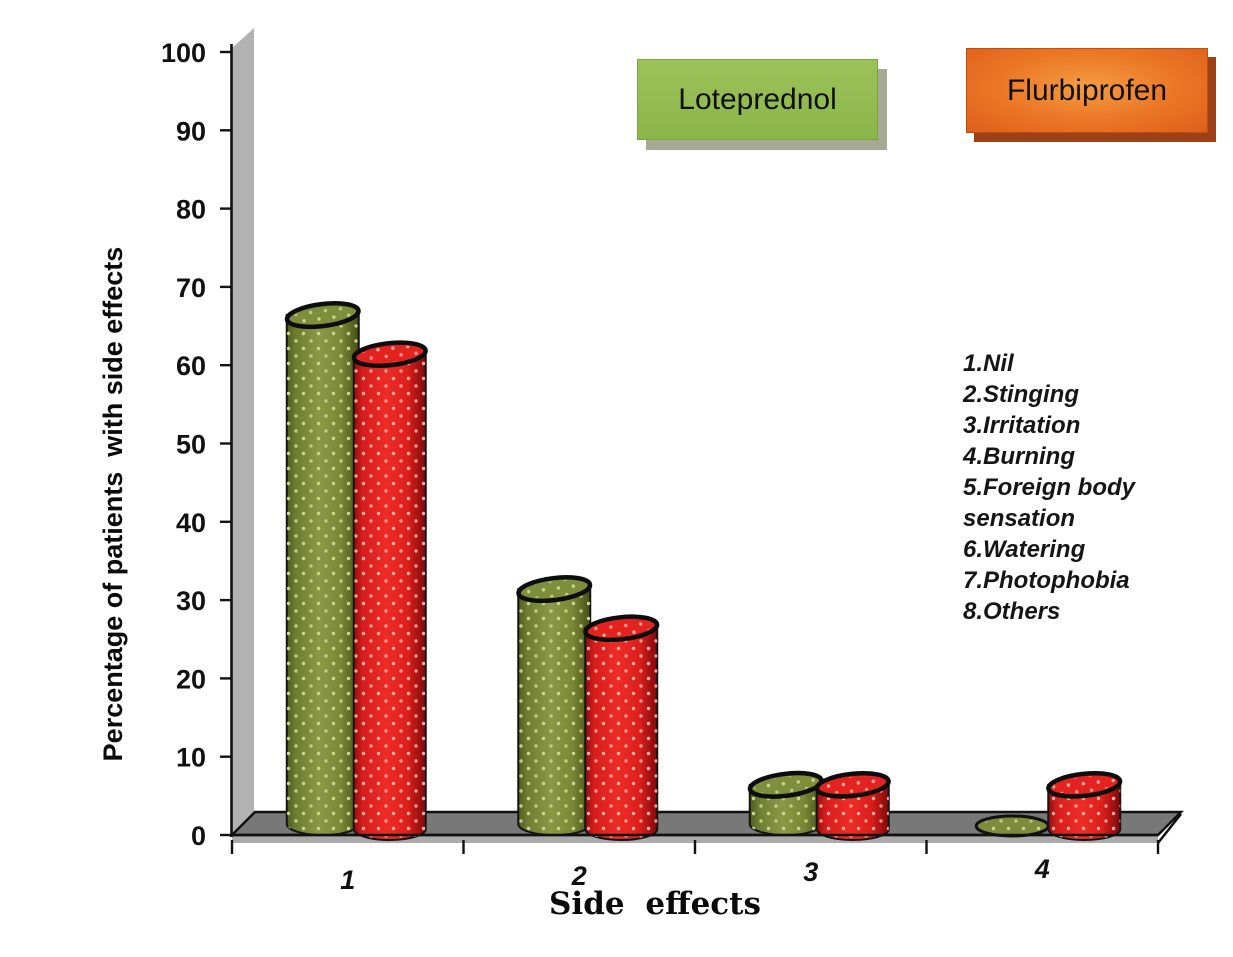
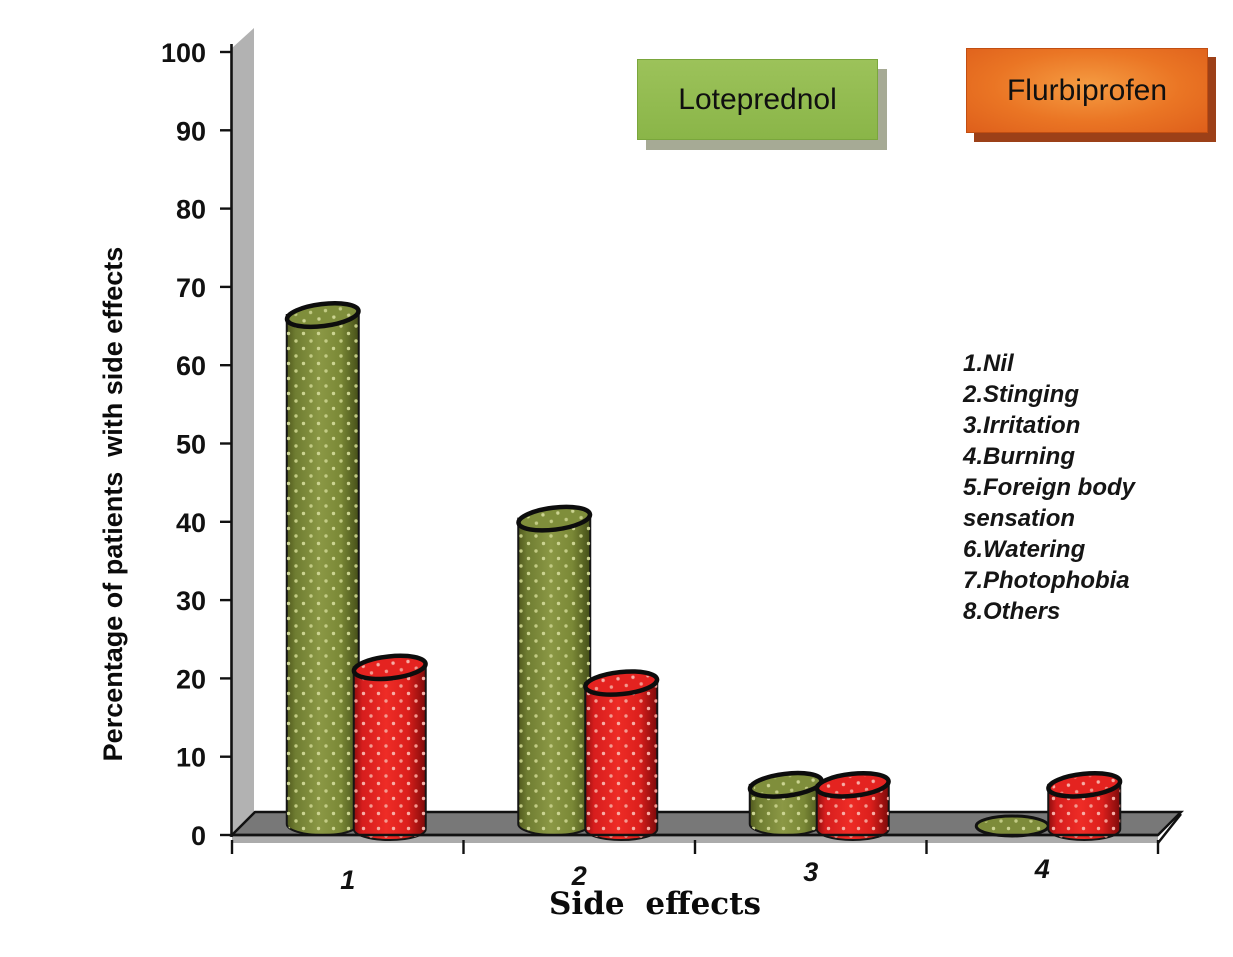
Flurbiprofen/1: 60 -> 20
Loteprednol/2: 30 -> 39
Flurbiprofen/2: 25 -> 18
